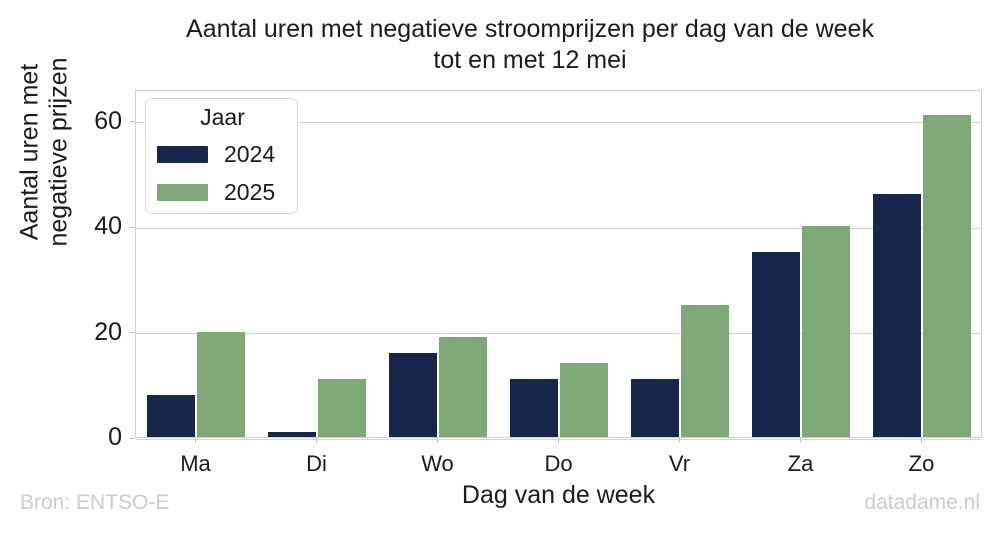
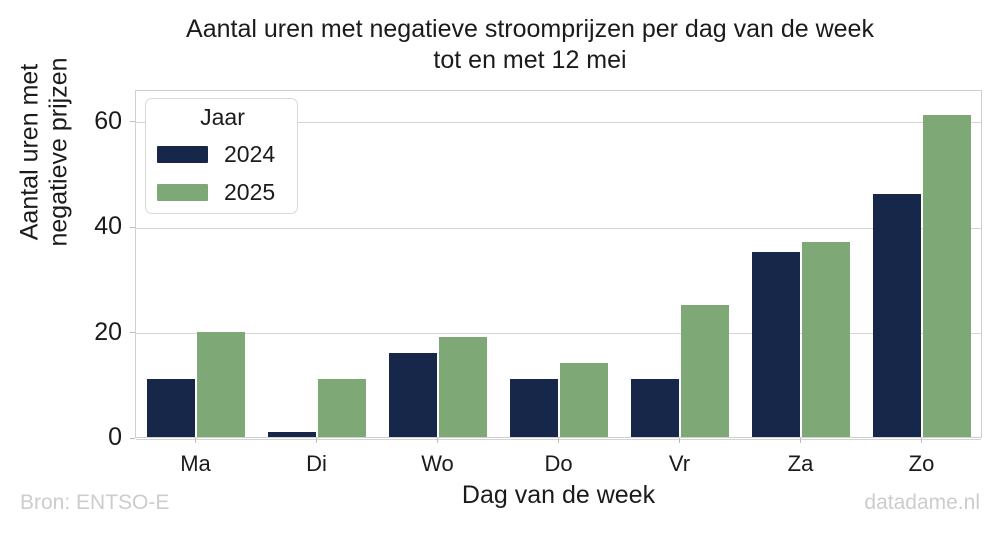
2024/Ma: 8 -> 11
2025/Za: 40 -> 37
